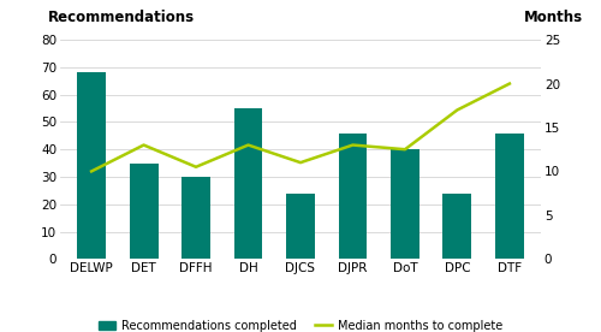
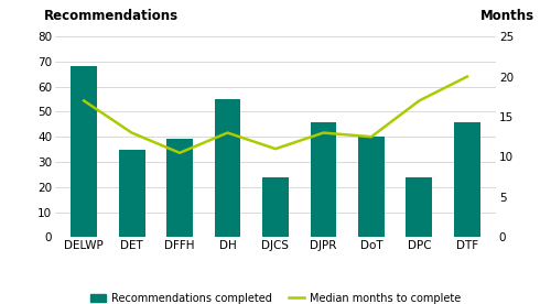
Median months to complete/DELWP: 10.0 -> 17.0
Recommendations completed/DFFH: 30 -> 39
